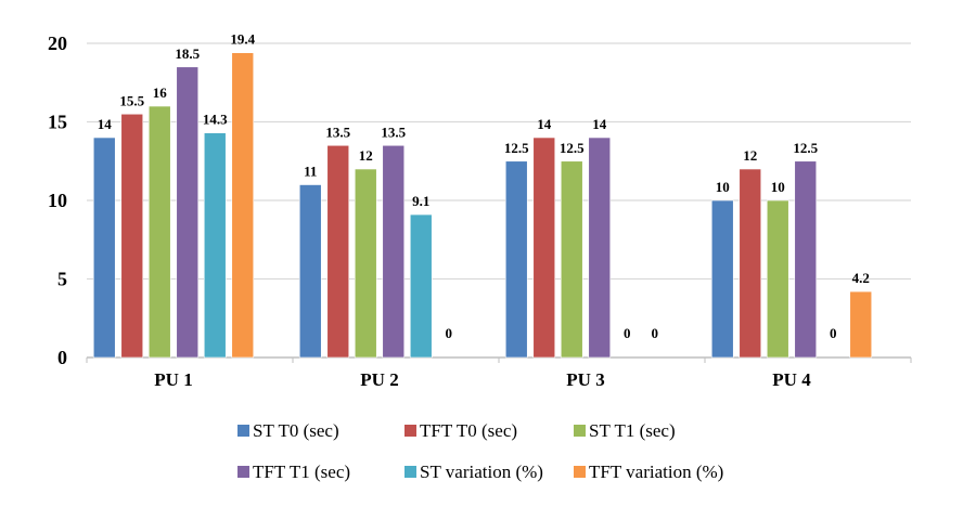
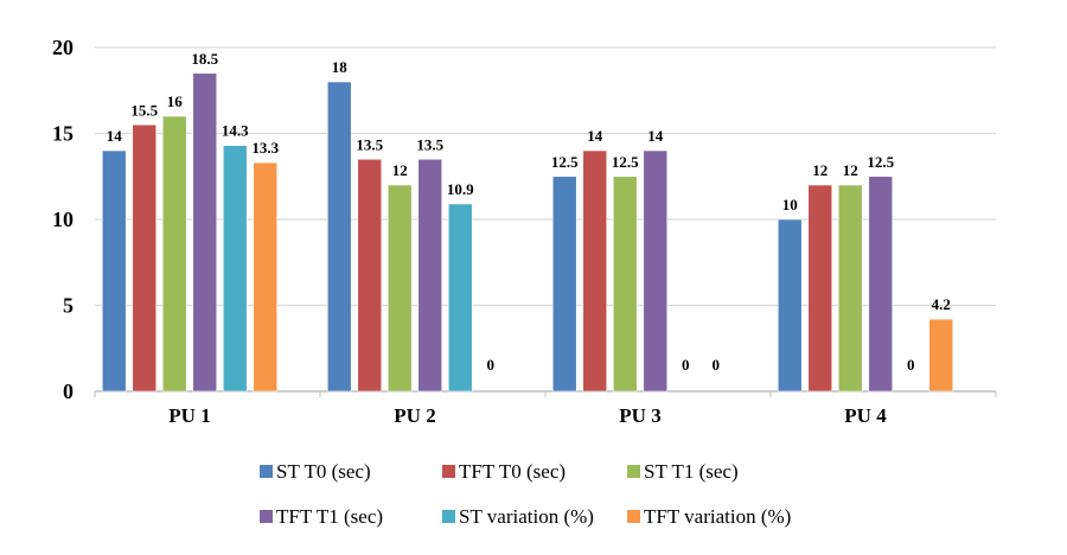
TFT variation (%)/PU 1: 19.4 -> 13.3
ST T0 (sec)/PU 2: 11 -> 18
ST variation (%)/PU 2: 9.1 -> 10.9
ST T1 (sec)/PU 4: 10 -> 12
